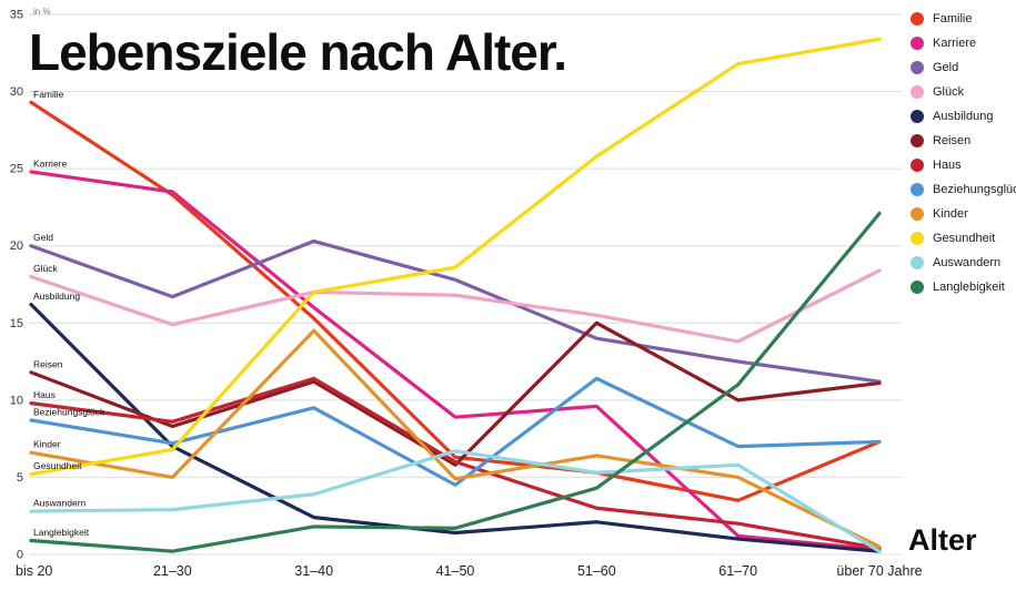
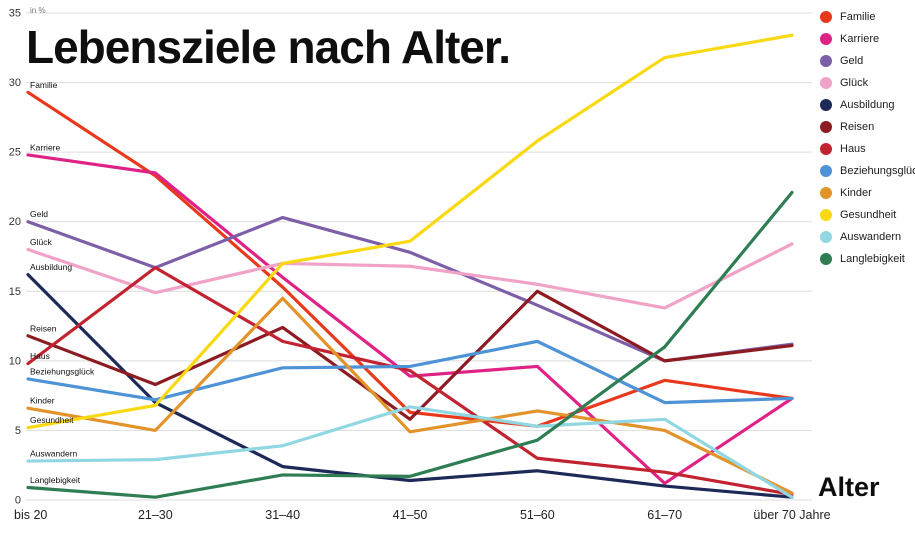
Haus/21–30: 8.6 -> 16.7
Reisen/31–40: 11.2 -> 12.4
Haus/41–50: 6.0 -> 9.3
Beziehungsglück/41–50: 4.5 -> 9.6
Familie/61–70: 3.5 -> 8.6
Geld/61–70: 12.5 -> 10.0
Karriere/über 70 Jahre: 0.3 -> 7.3
